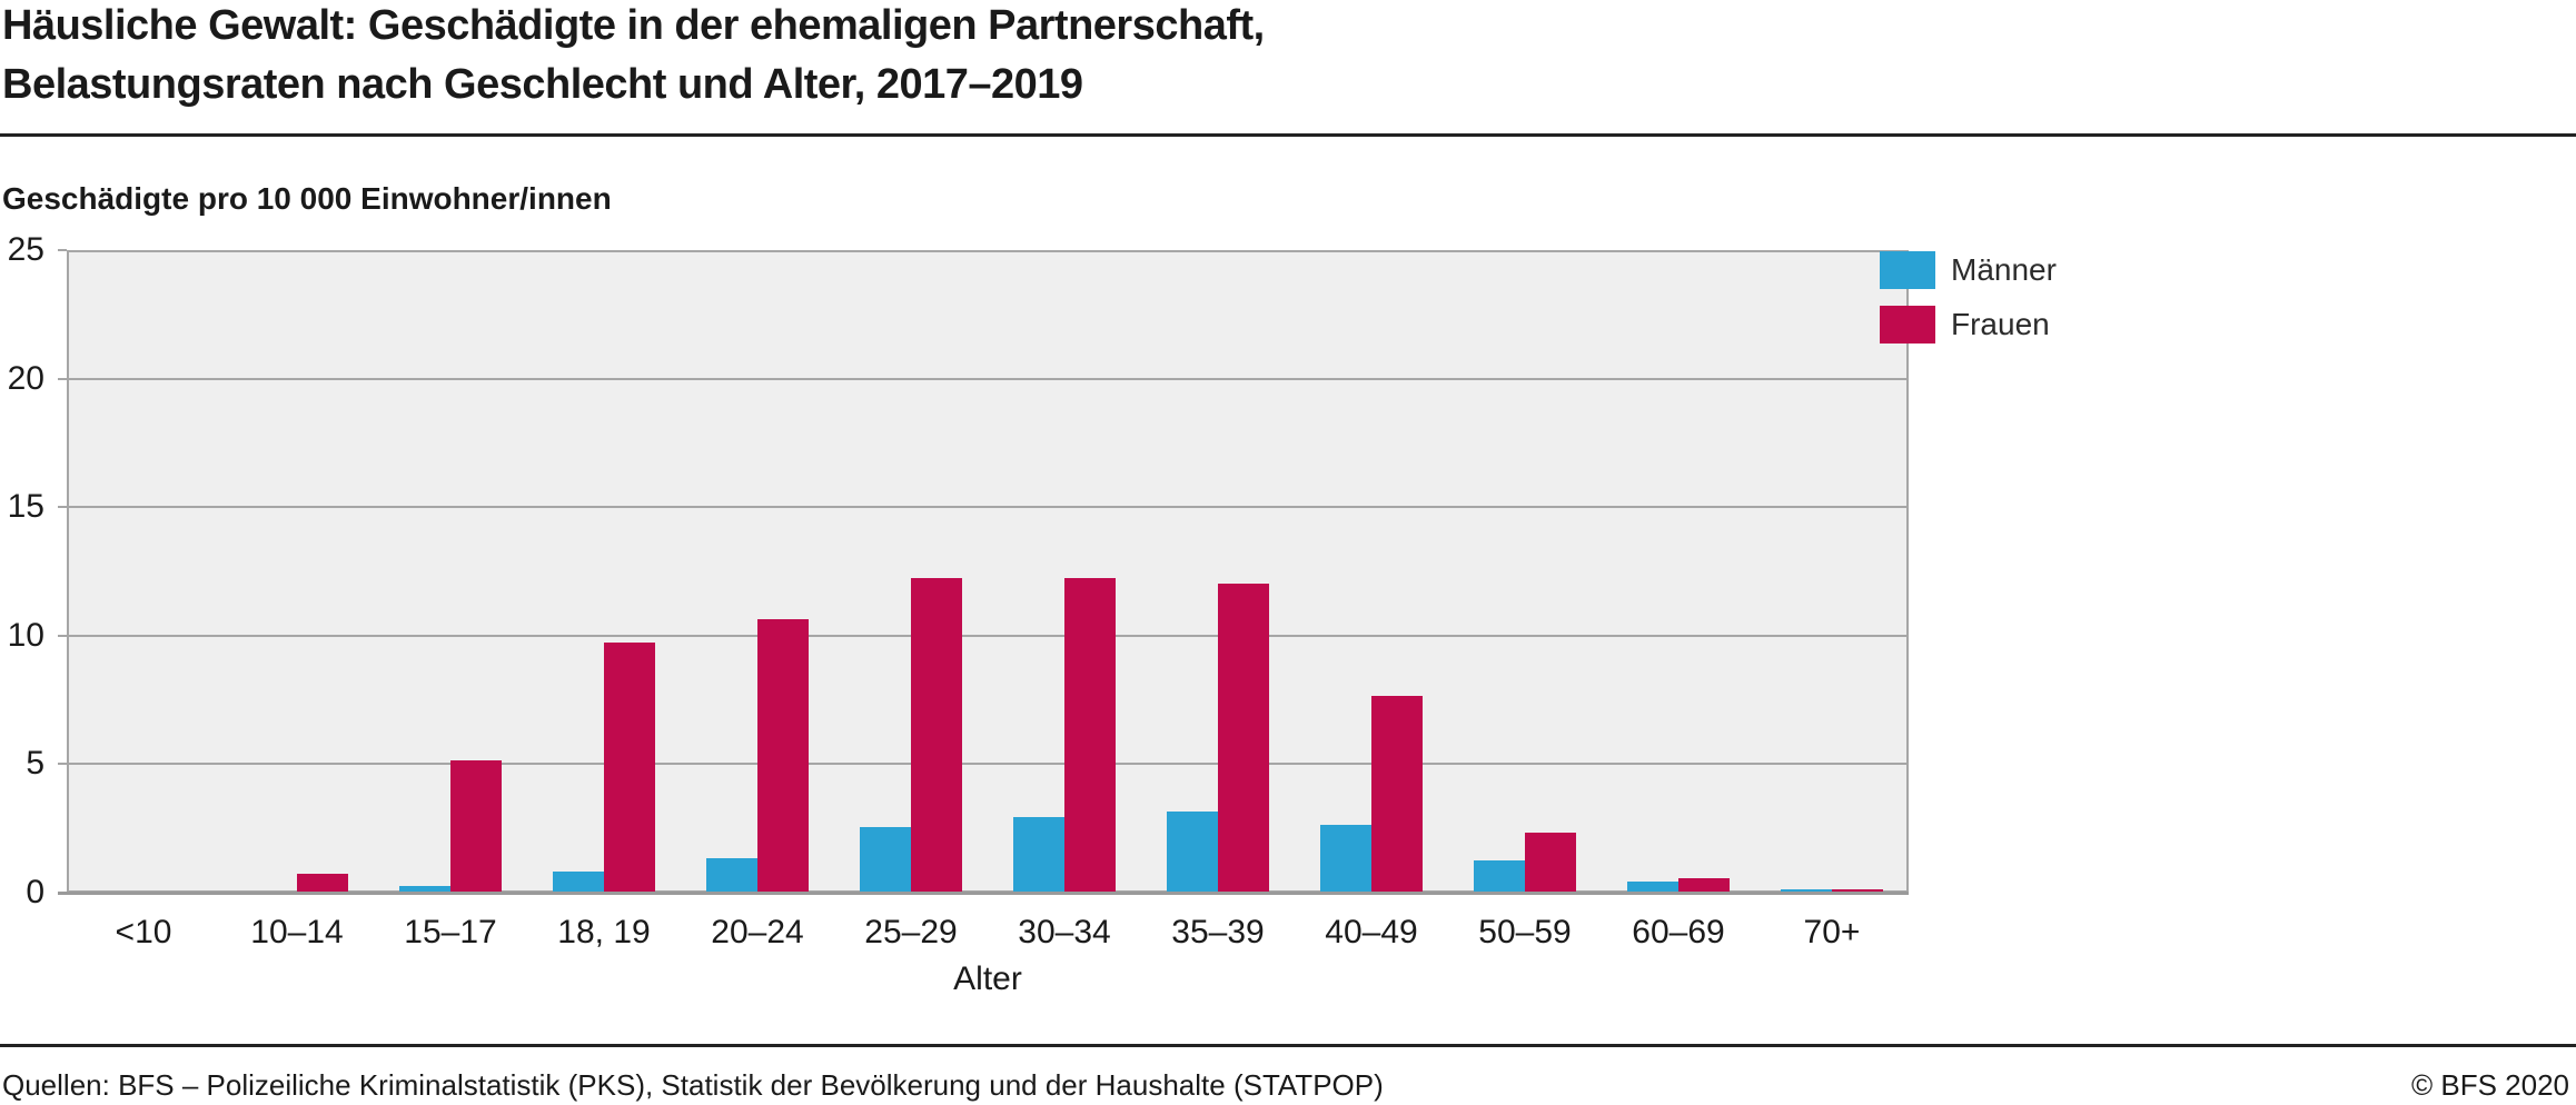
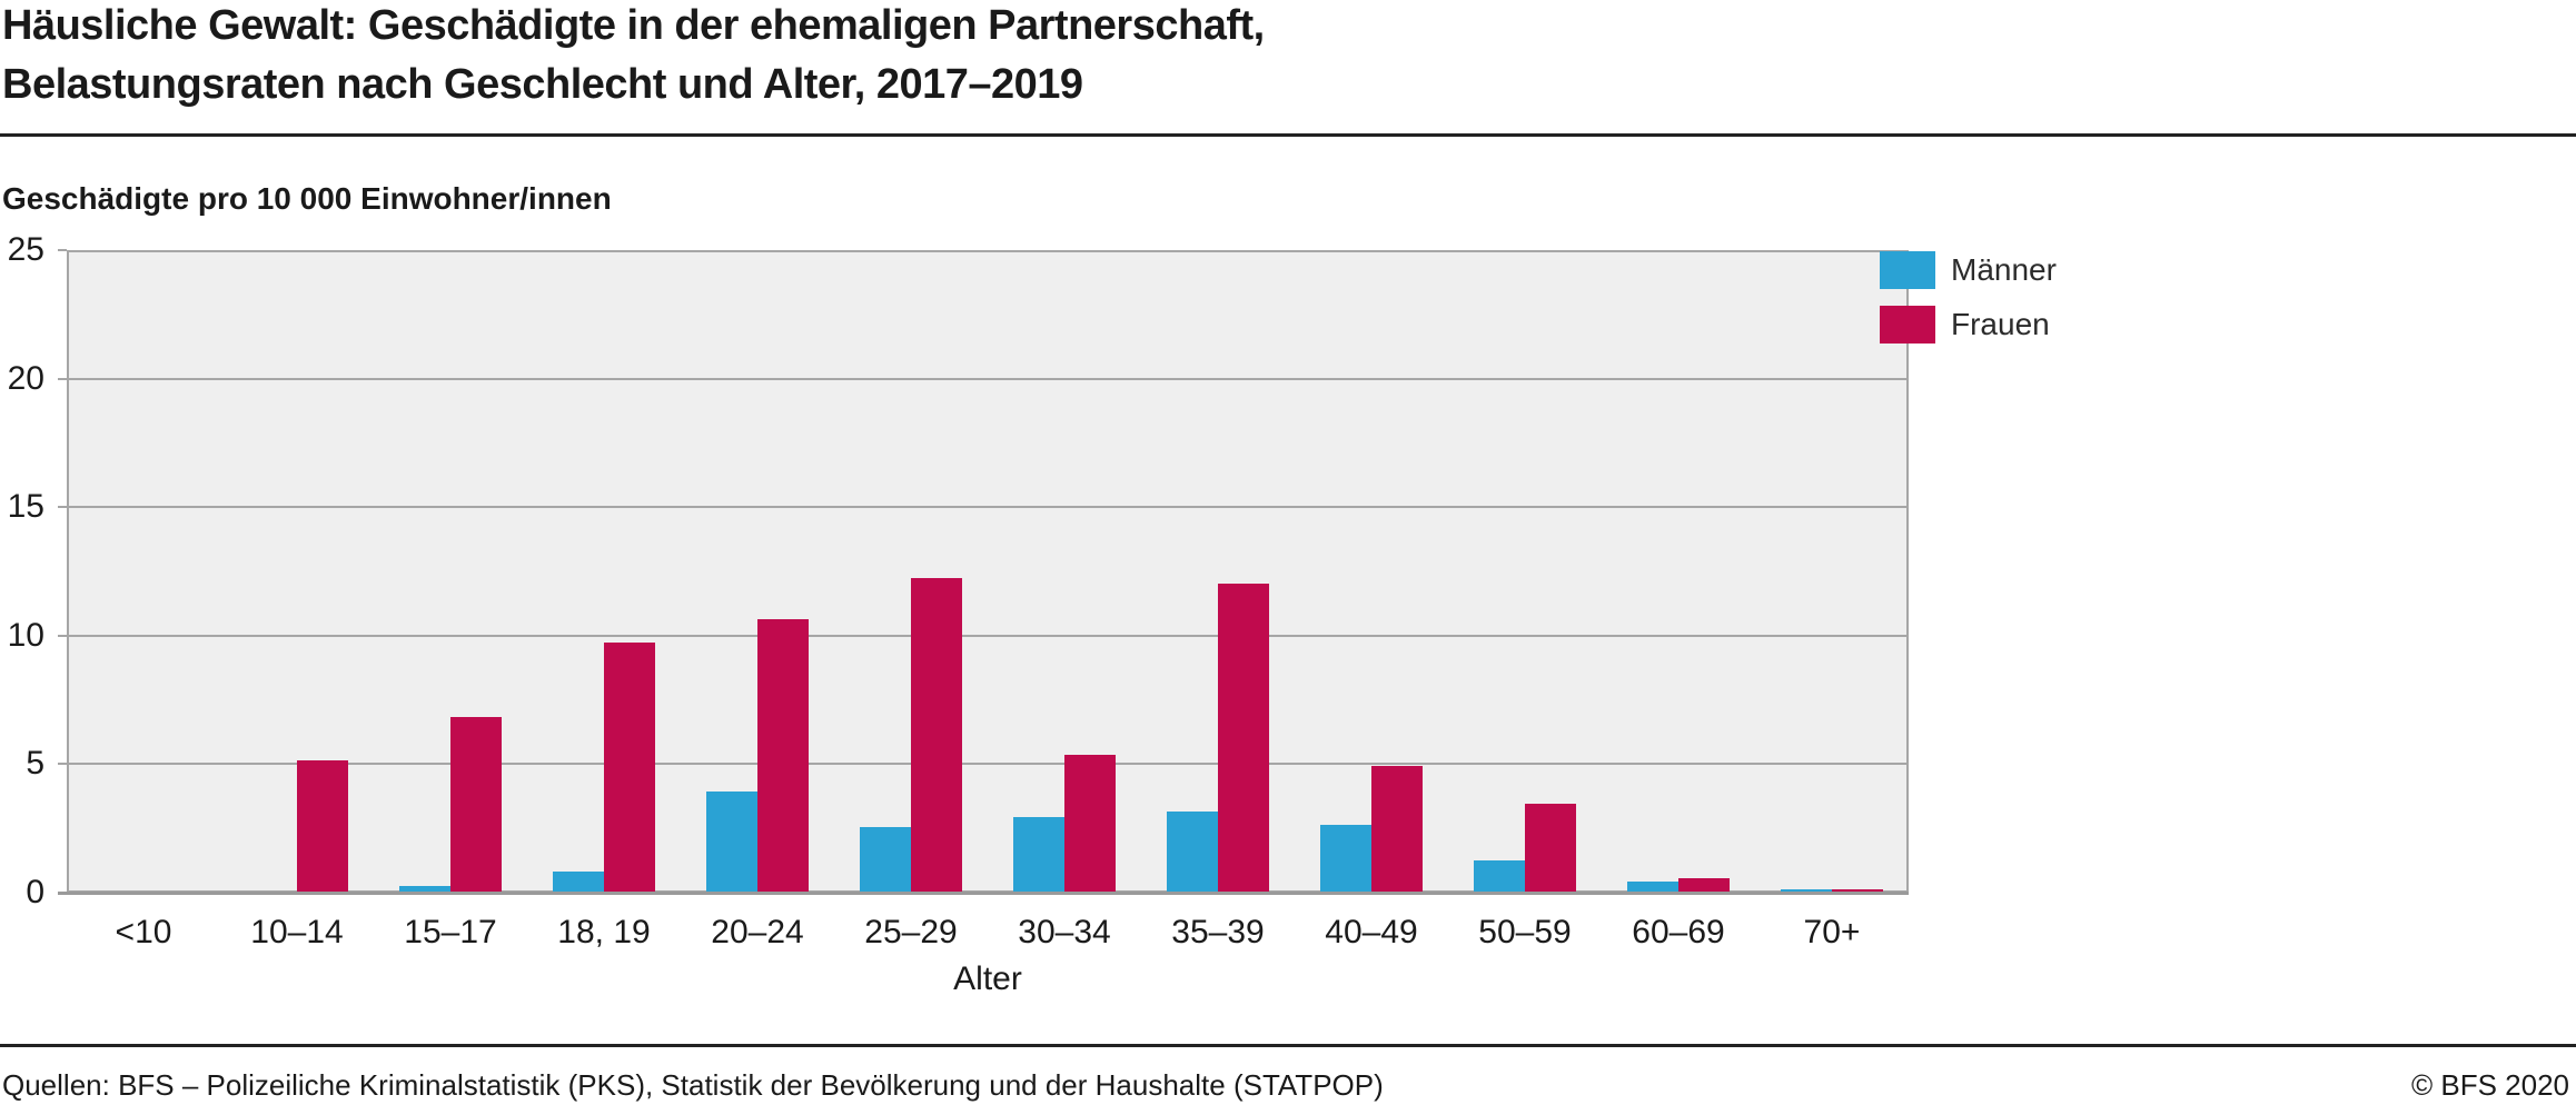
Frauen/10–14: 0.7 -> 5.1
Frauen/15–17: 5.1 -> 6.8
Männer/20–24: 1.3 -> 3.9
Frauen/30–34: 12.2 -> 5.3
Frauen/40–49: 7.6 -> 4.9
Frauen/50–59: 2.3 -> 3.4
